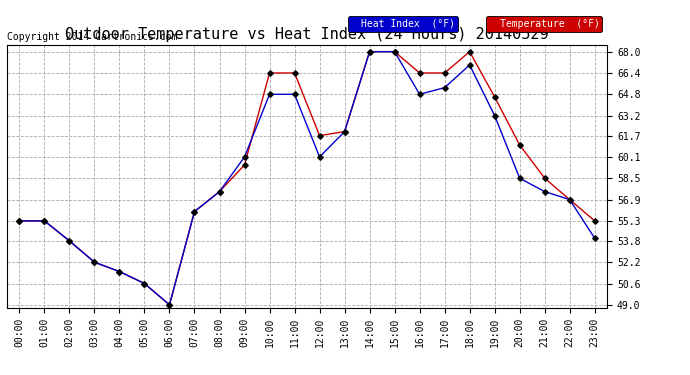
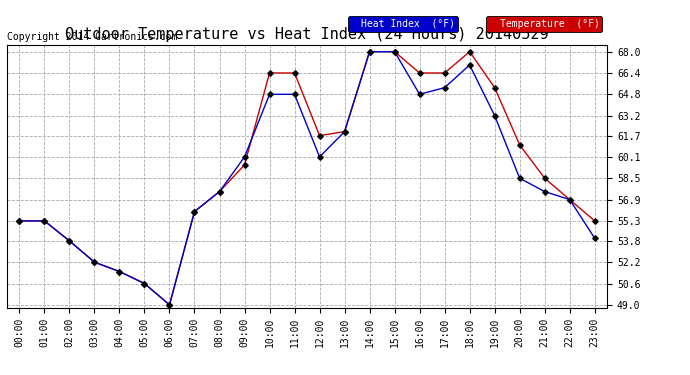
Temperature (°F)/19:00: 64.6 -> 65.3
